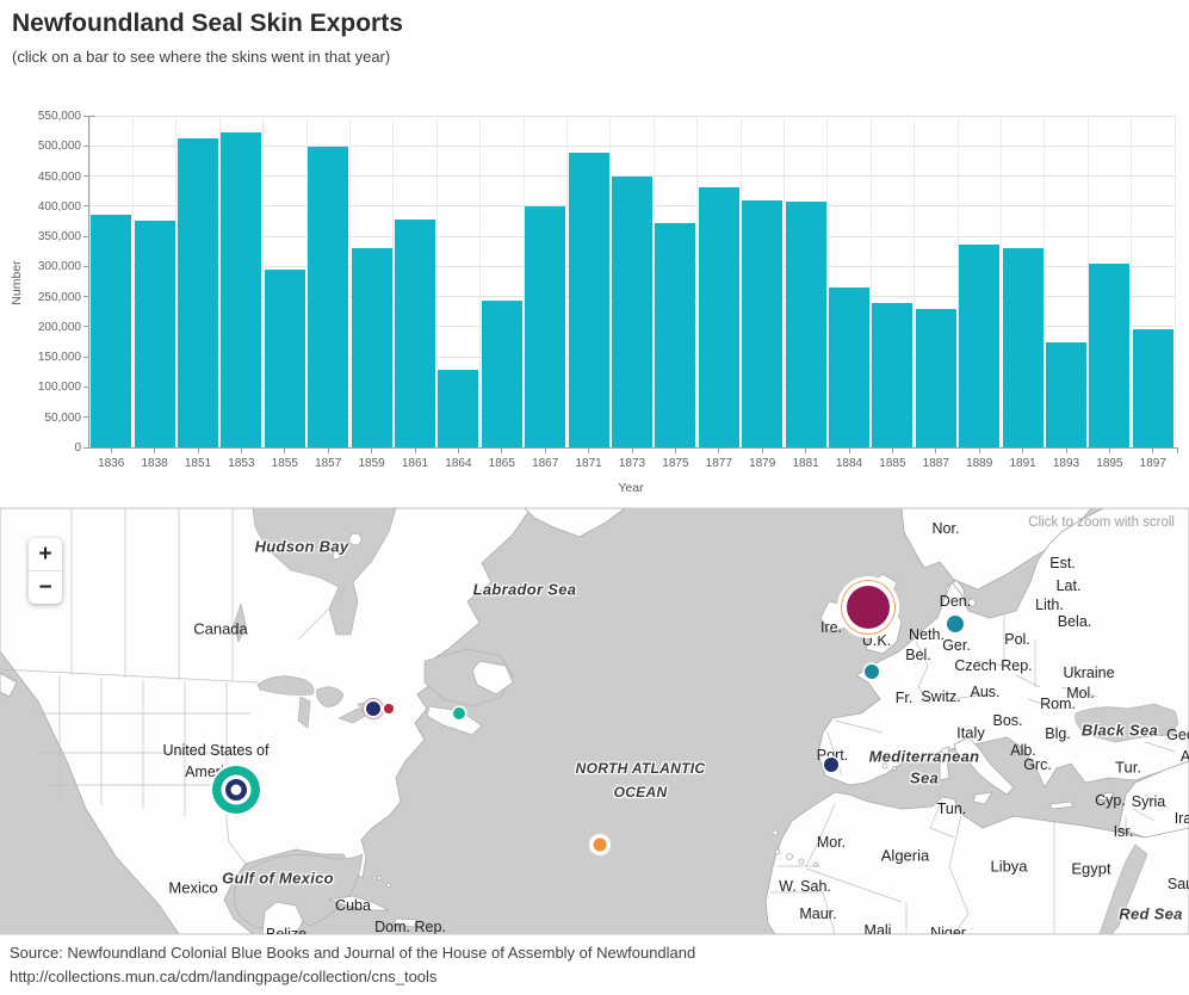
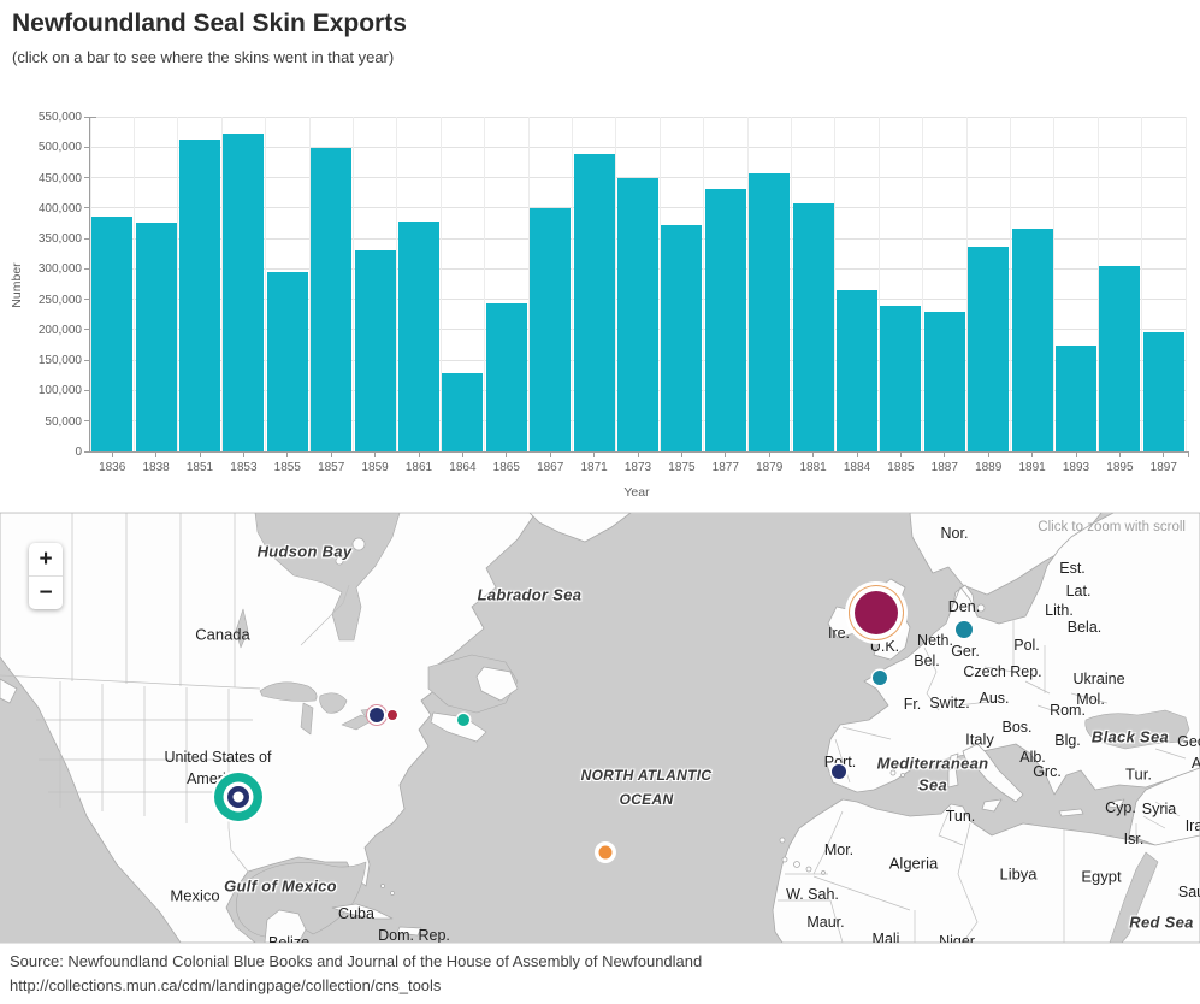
1879: 410000 -> 460000
1891: 330000 -> 370000
